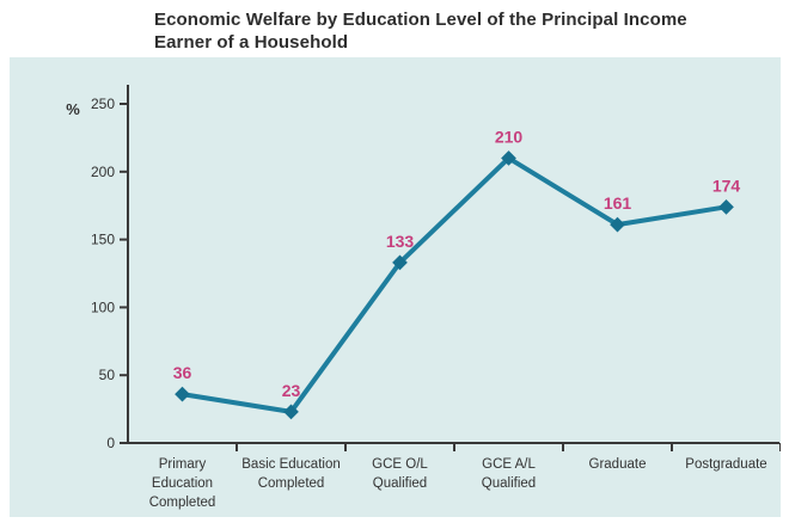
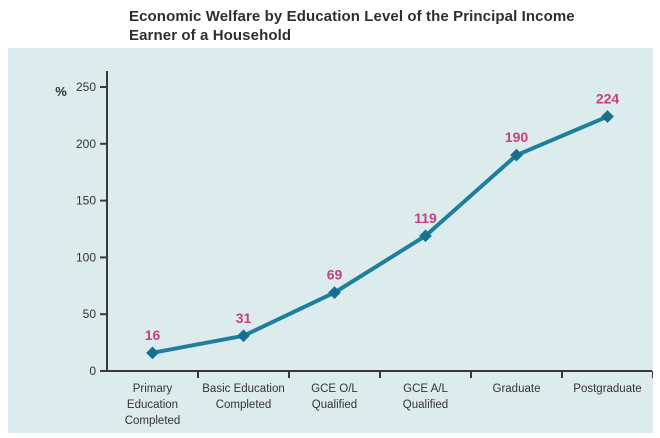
Primary Education Completed: 36 -> 16
Basic Education Completed: 23 -> 31
GCE O/L Qualified: 133 -> 69
GCE A/L Qualified: 210 -> 119
Graduate: 161 -> 190
Postgraduate: 174 -> 224
